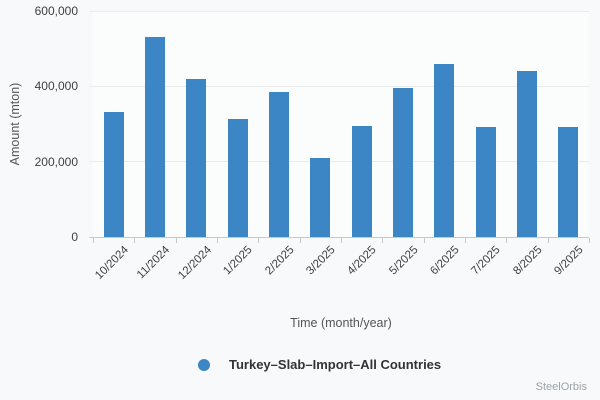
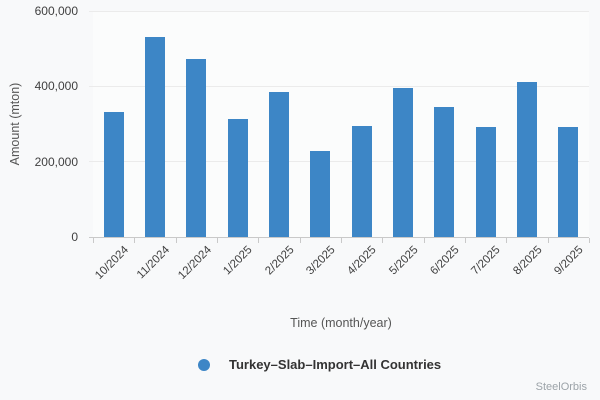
12/2024: 420000 -> 470000
3/2025: 210000 -> 230000
6/2025: 460000 -> 350000
8/2025: 440000 -> 410000
